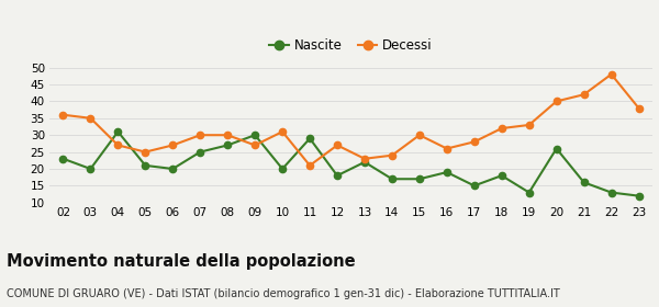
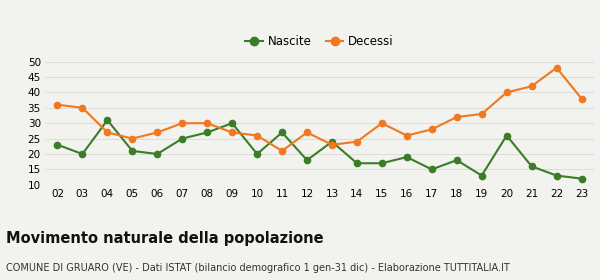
Decessi/10: 31 -> 26
Nascite/11: 29 -> 27
Nascite/13: 22 -> 24
